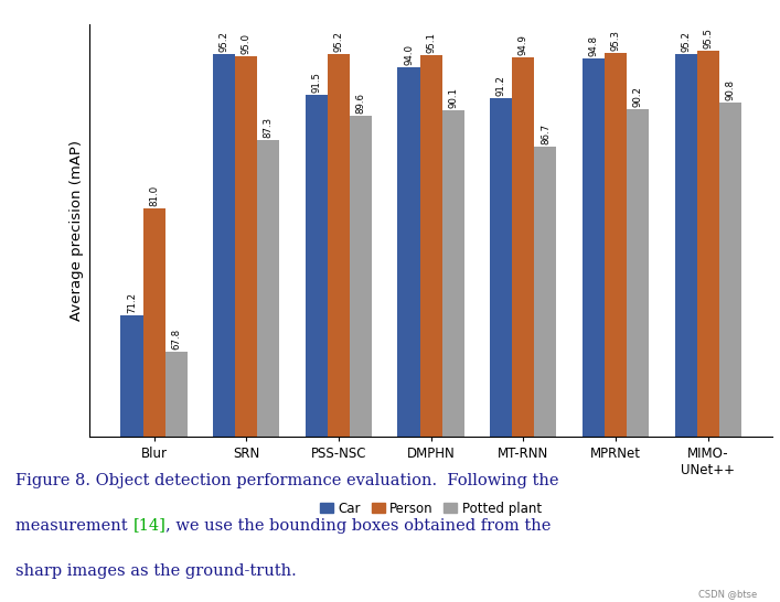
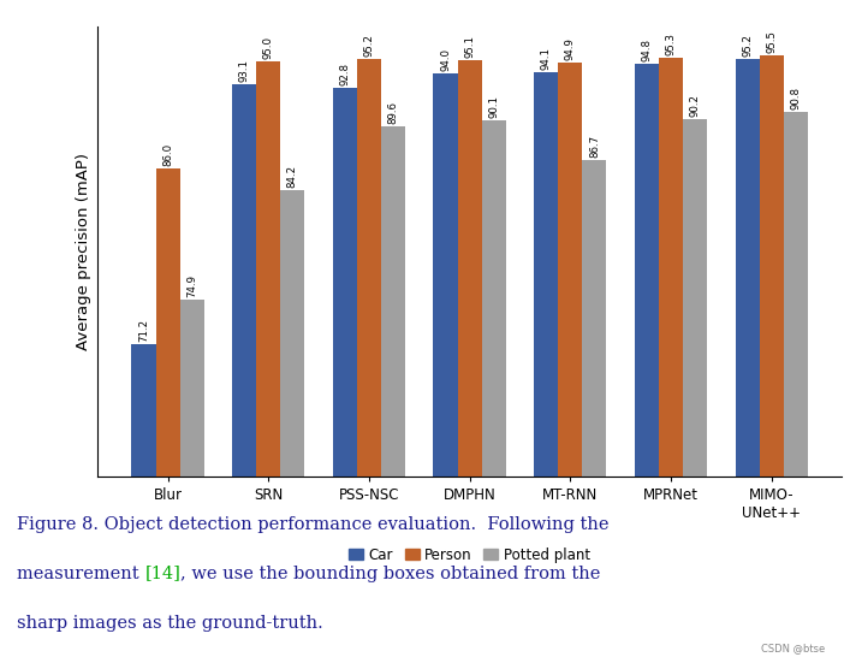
Person/Blur: 81.0 -> 86.0
Potted plant/Blur: 67.8 -> 74.9
Car/SRN: 95.2 -> 93.1
Potted plant/SRN: 87.3 -> 84.2
Car/PSS-NSC: 91.5 -> 92.8
Car/MT-RNN: 91.2 -> 94.1
